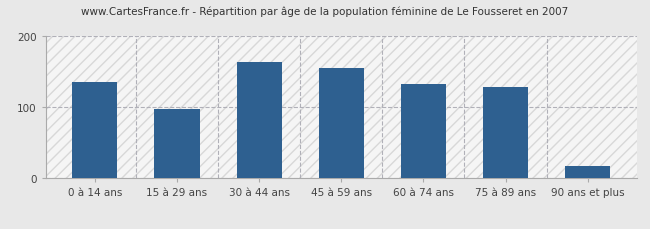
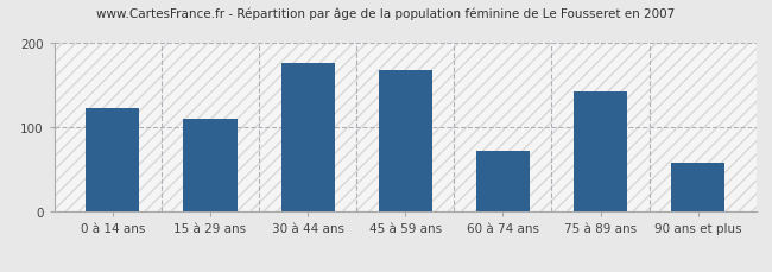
0 à 14 ans: 135 -> 122
15 à 29 ans: 97 -> 110
30 à 44 ans: 163 -> 176
45 à 59 ans: 155 -> 168
60 à 74 ans: 133 -> 72
75 à 89 ans: 128 -> 142
90 ans et plus: 18 -> 58
